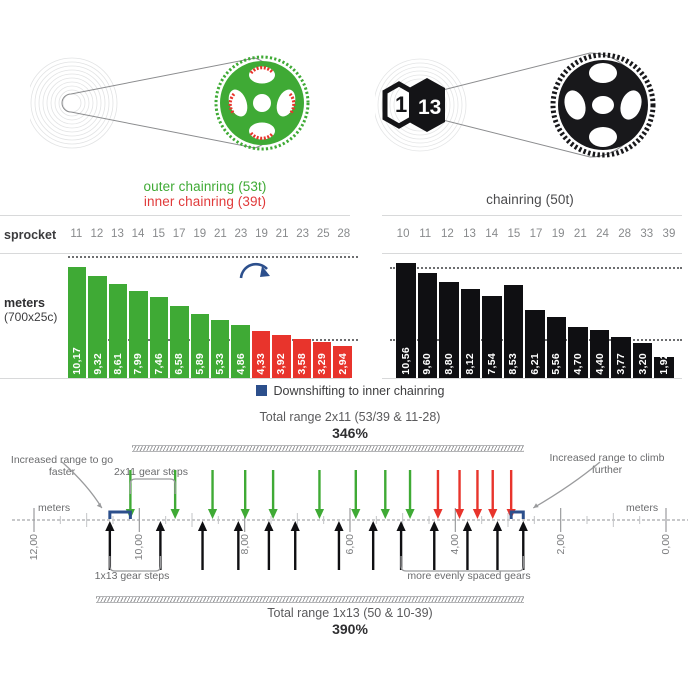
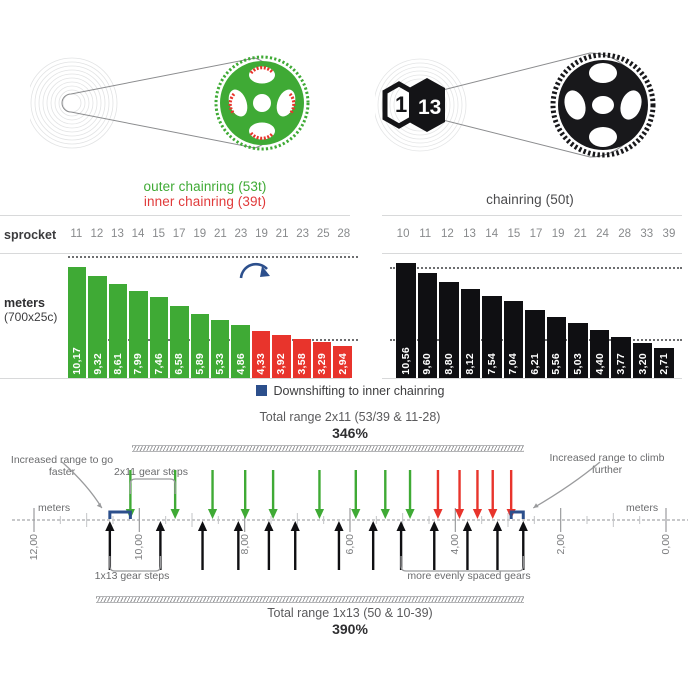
chainring (50t)/15: 8,53 -> 7,04
chainring (50t)/21: 4,70 -> 5,03
chainring (50t)/39: 1,92 -> 2,71
